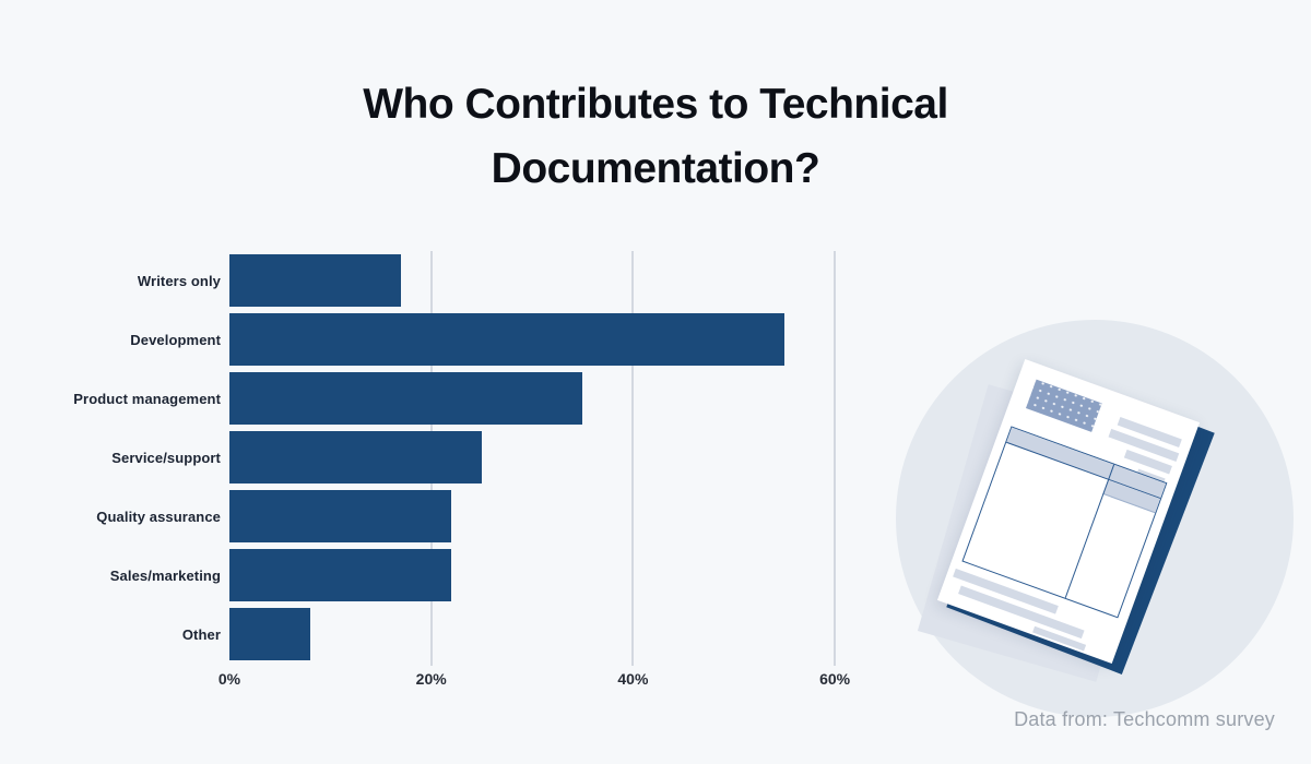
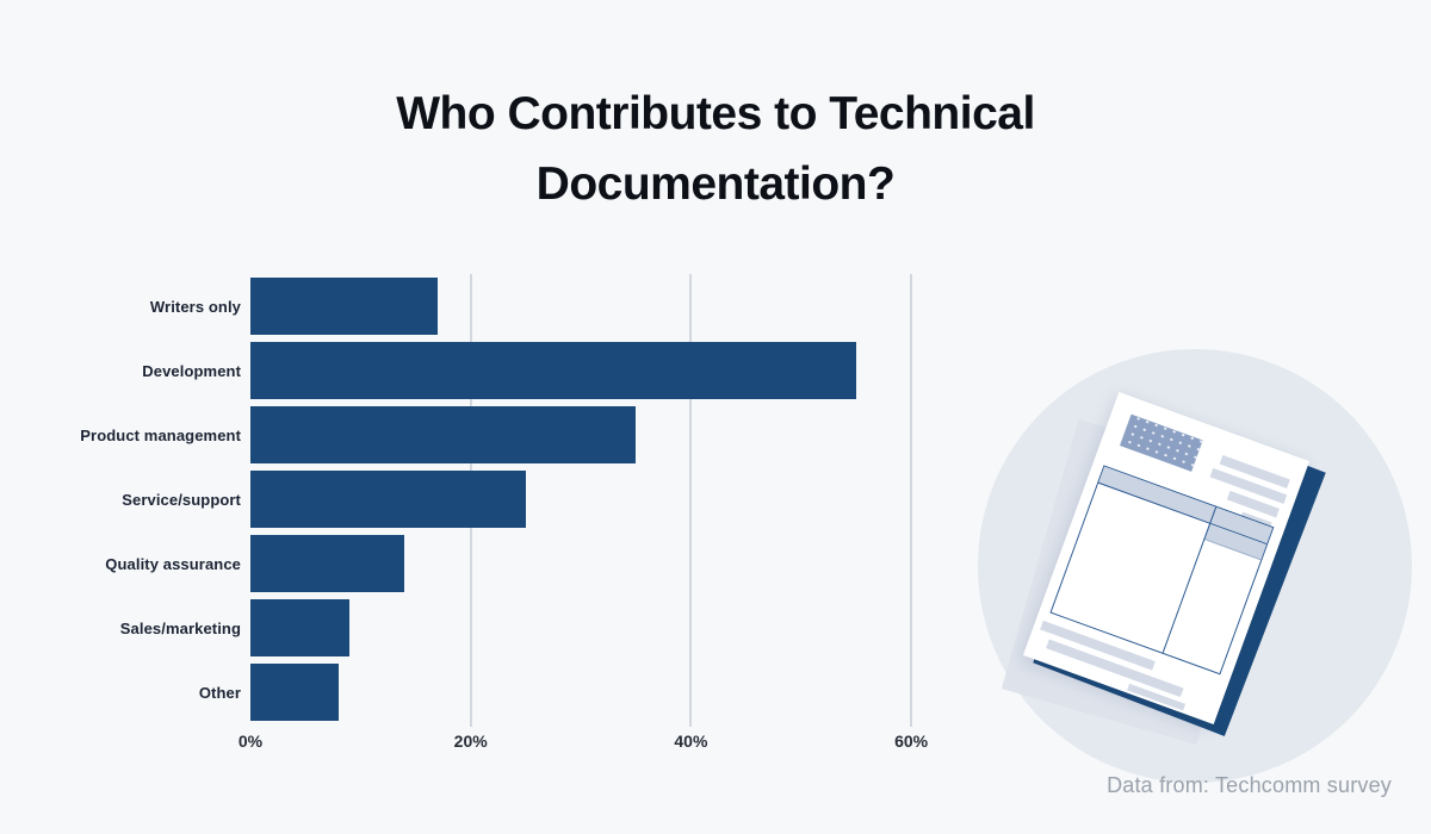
Quality assurance: 22% -> 14%
Sales/marketing: 22% -> 9%
